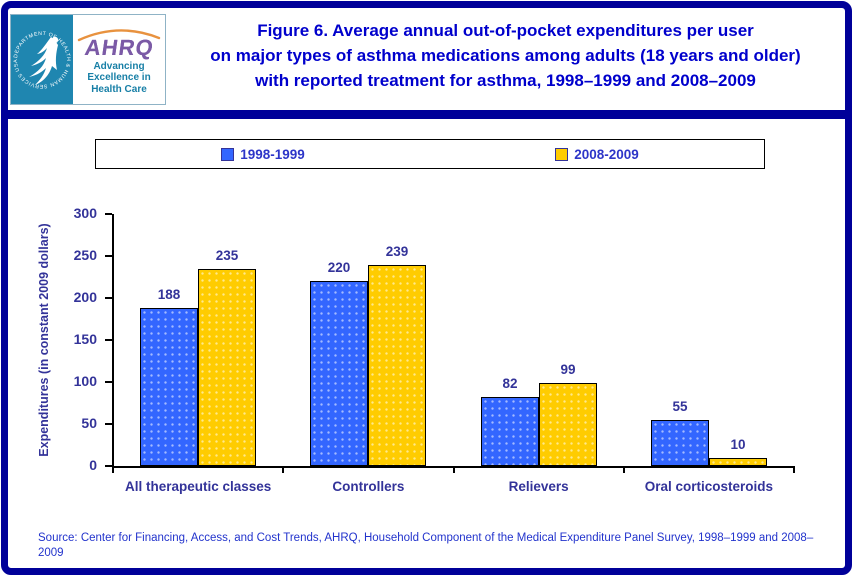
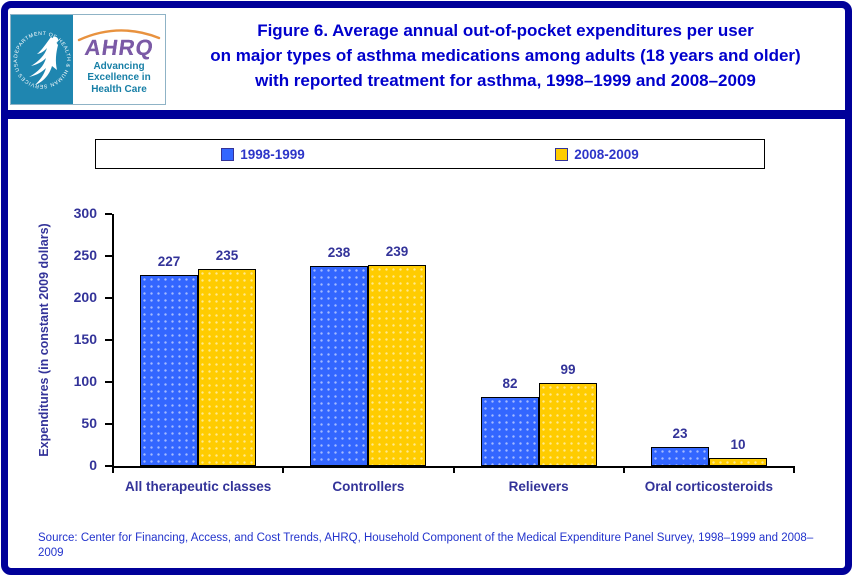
1998-1999/All therapeutic classes: 188 -> 227
1998-1999/Controllers: 220 -> 238
1998-1999/Oral corticosteroids: 55 -> 23
